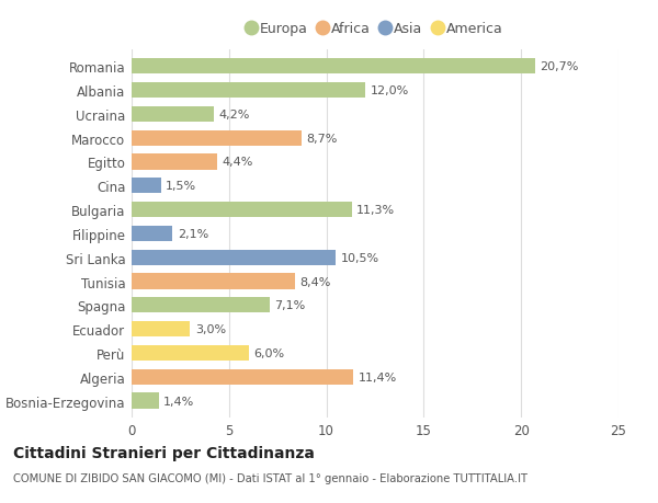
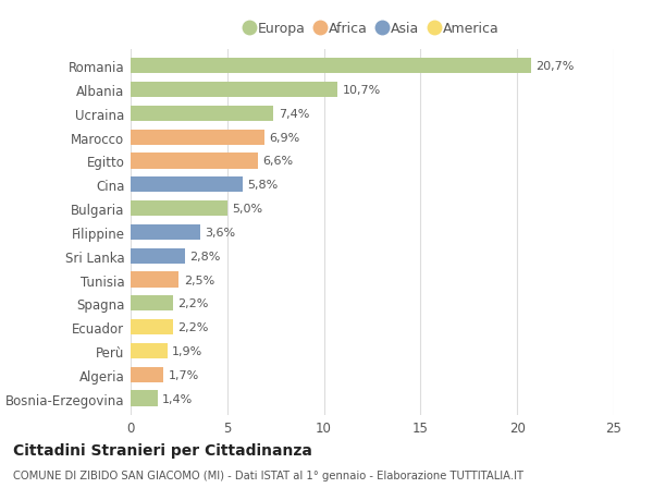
Albania: 12,0% -> 10,7%
Ucraina: 4,2% -> 7,4%
Marocco: 8,7% -> 6,9%
Egitto: 4,4% -> 6,6%
Cina: 1,5% -> 5,8%
Bulgaria: 11,3% -> 5,0%
Filippine: 2,1% -> 3,6%
Sri Lanka: 10,5% -> 2,8%
Tunisia: 8,4% -> 2,5%
Spagna: 7,1% -> 2,2%
Ecuador: 3,0% -> 2,2%
Perù: 6,0% -> 1,9%
Algeria: 11,4% -> 1,7%
